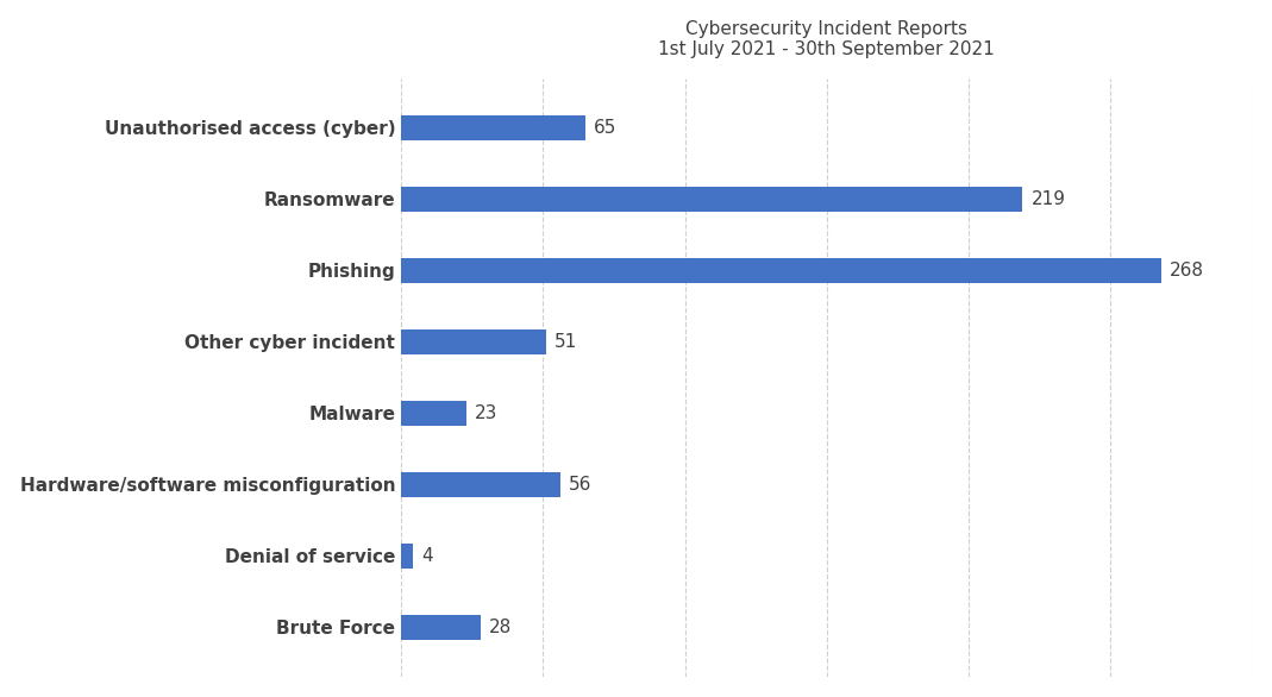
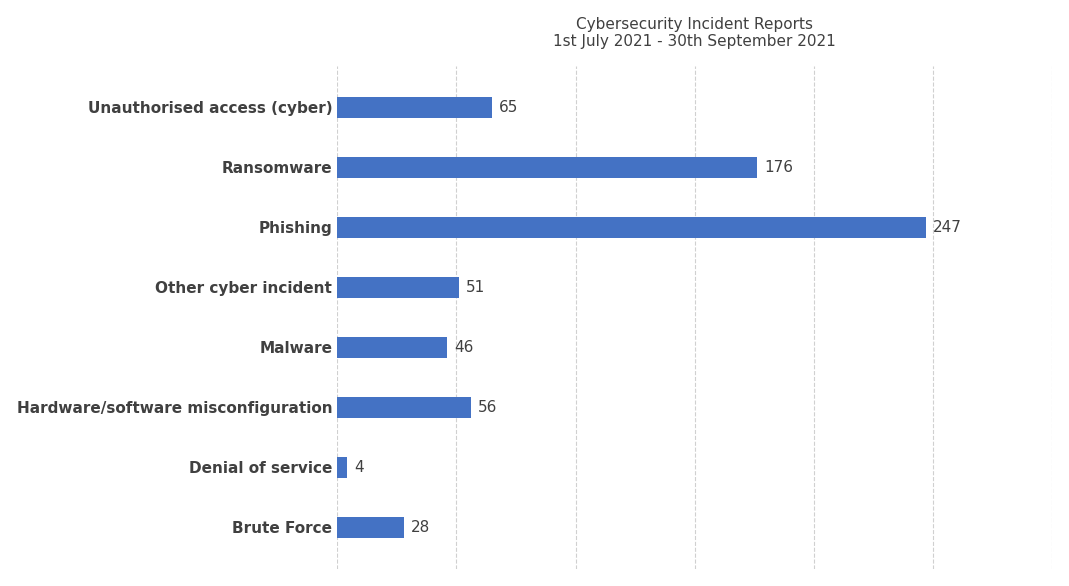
Ransomware: 219 -> 176
Phishing: 268 -> 247
Malware: 23 -> 46
